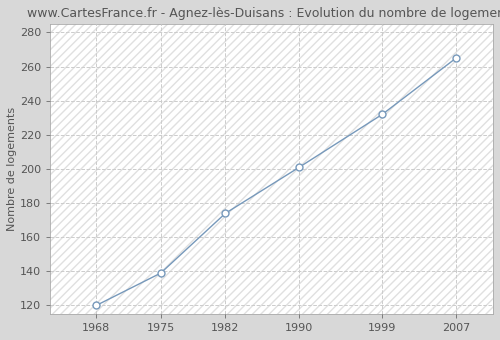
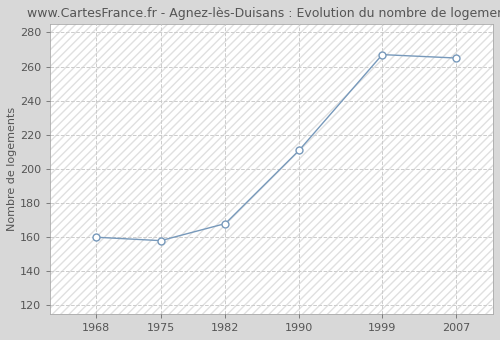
1968: 120 -> 160
1975: 139 -> 158
1982: 174 -> 168
1990: 201 -> 211
1999: 232 -> 267
